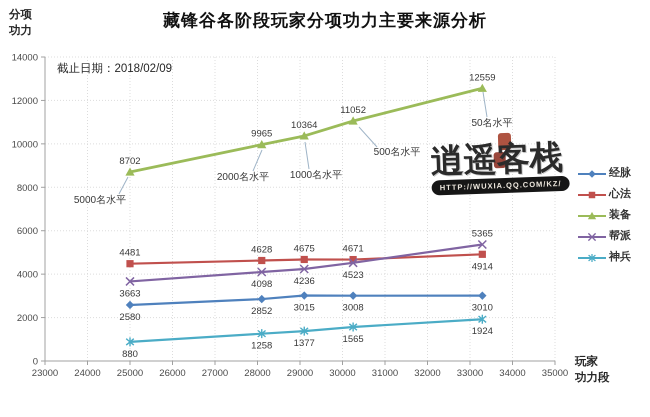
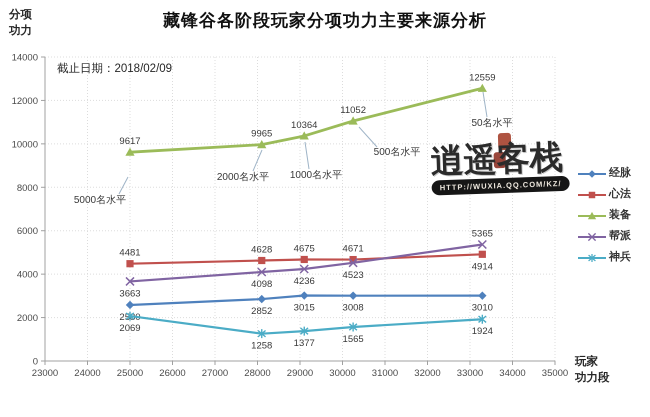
装备/25000: 8702 -> 9617
神兵/25000: 880 -> 2069
